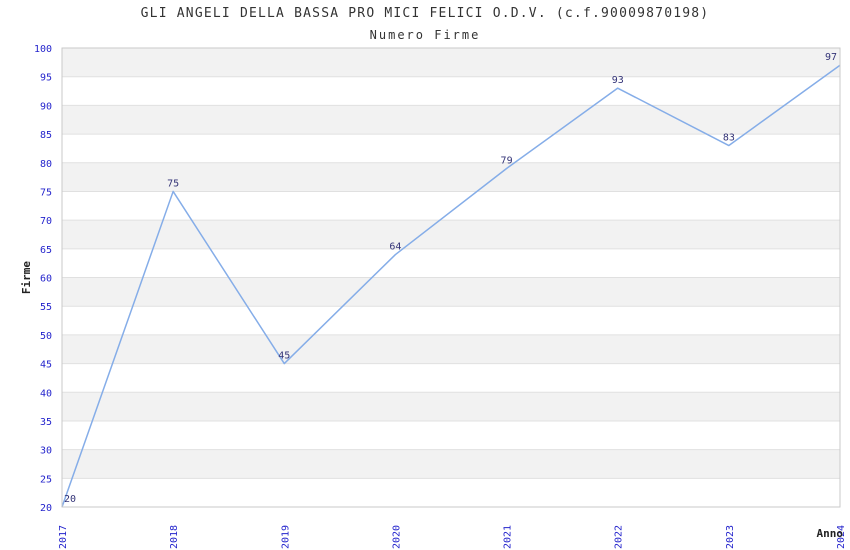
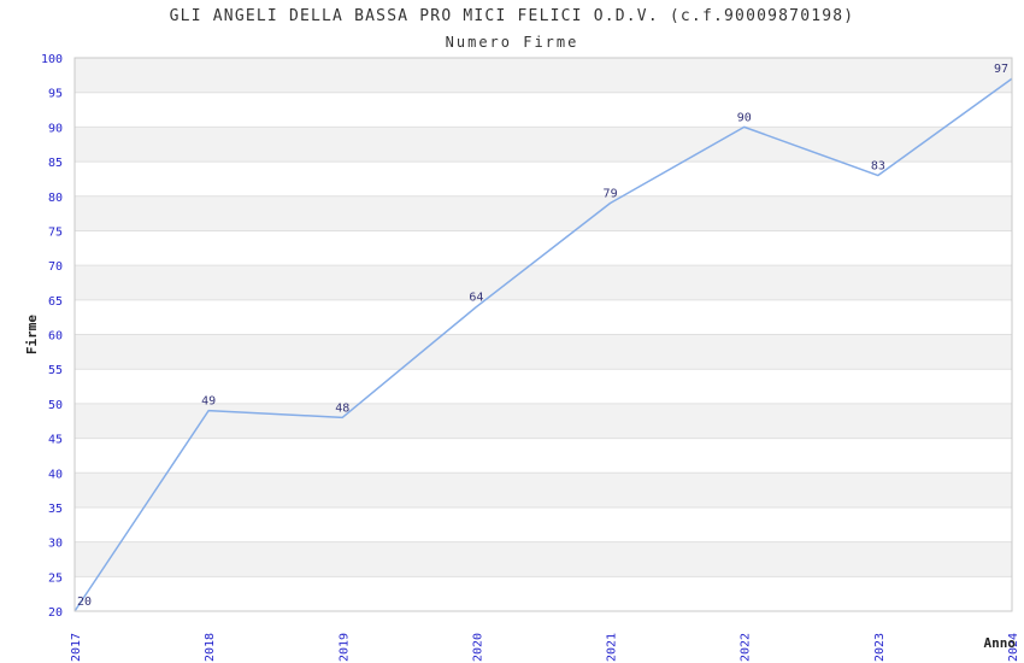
2018: 75 -> 49
2019: 45 -> 48
2022: 93 -> 90
